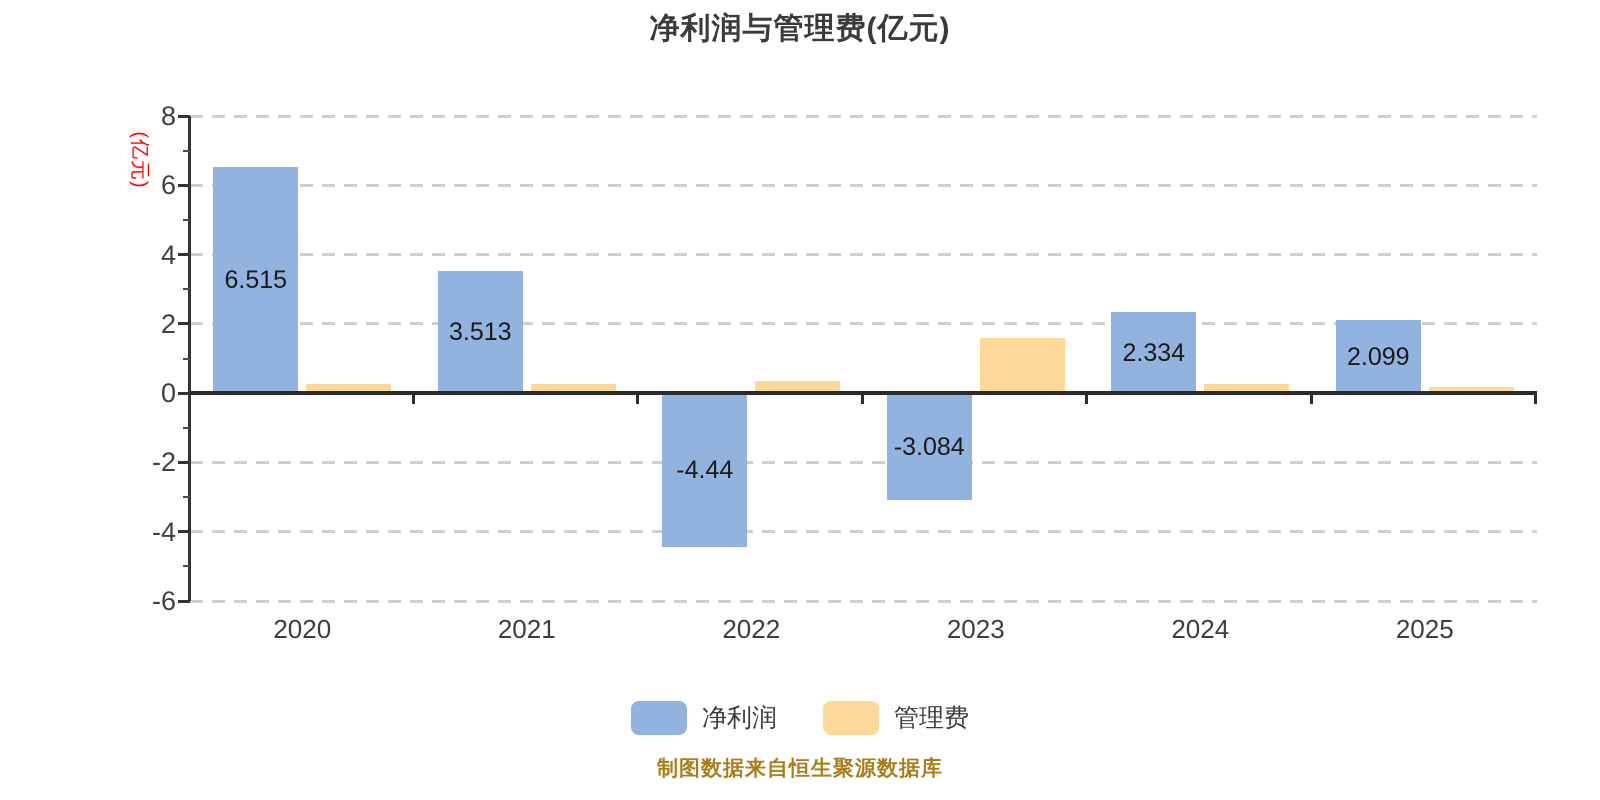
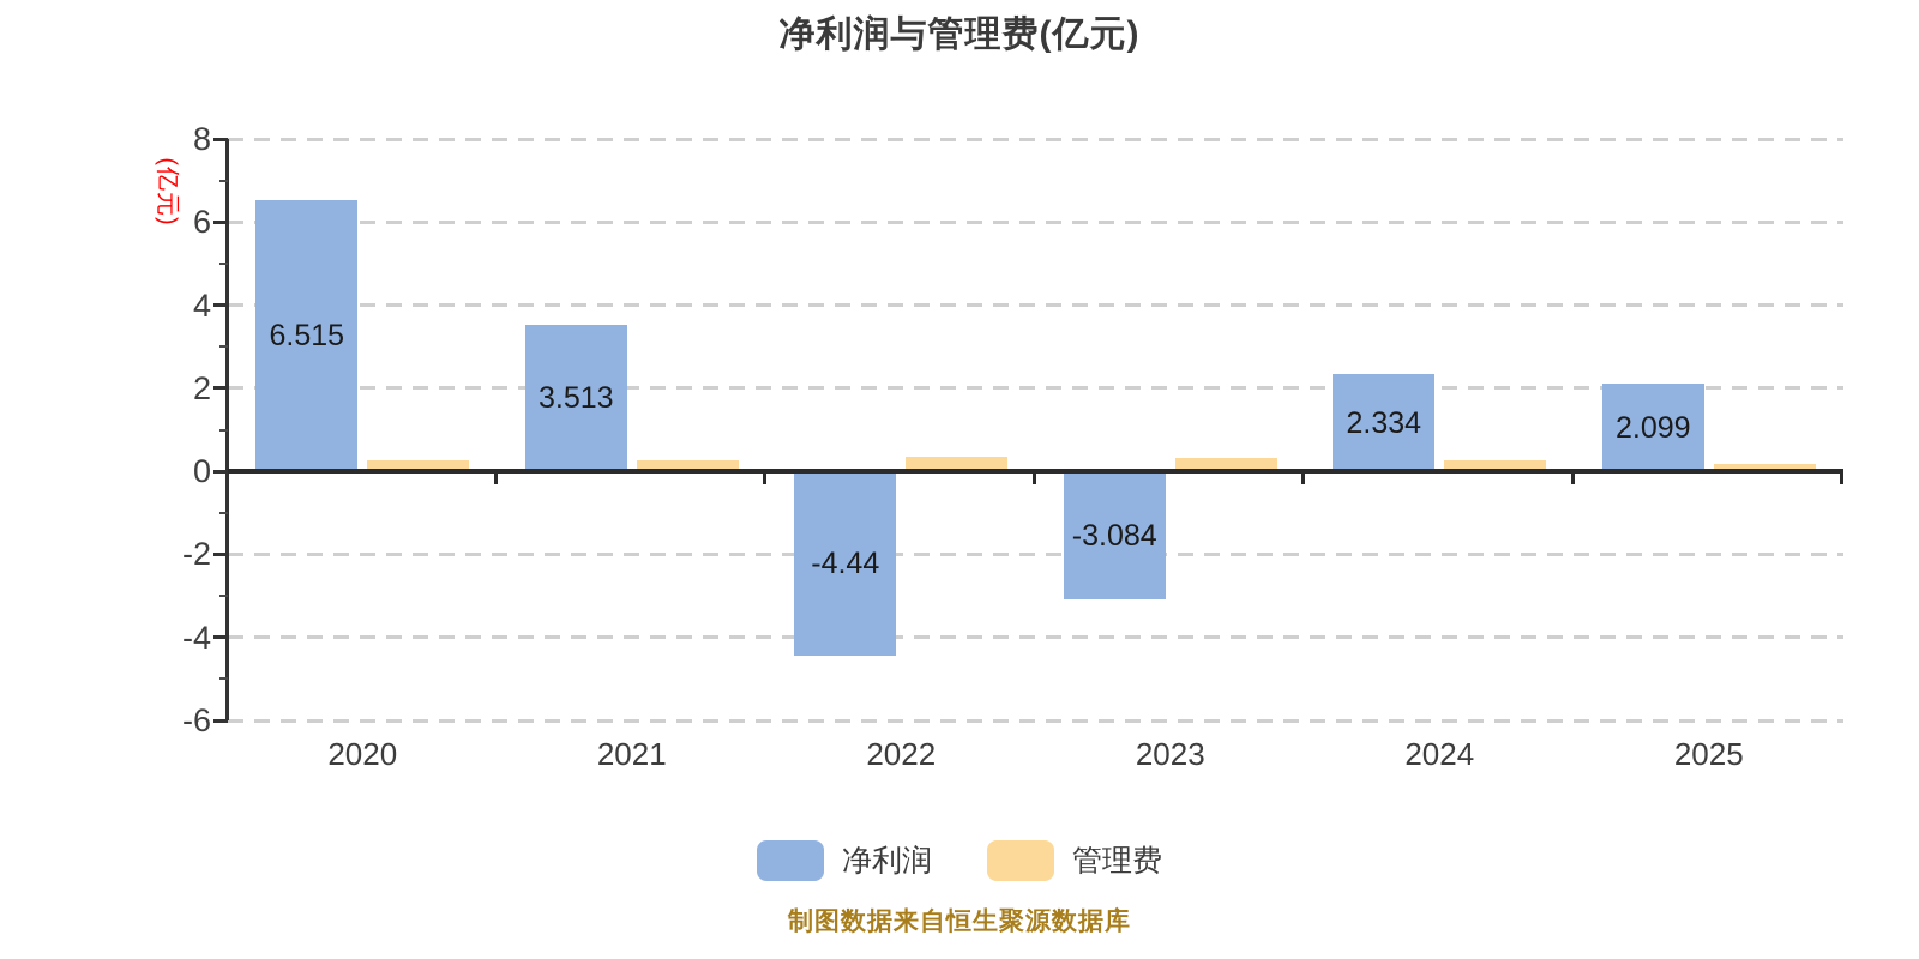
管理费/2023: 1.6 -> 0.3
